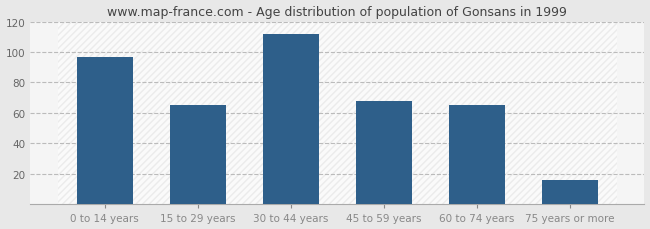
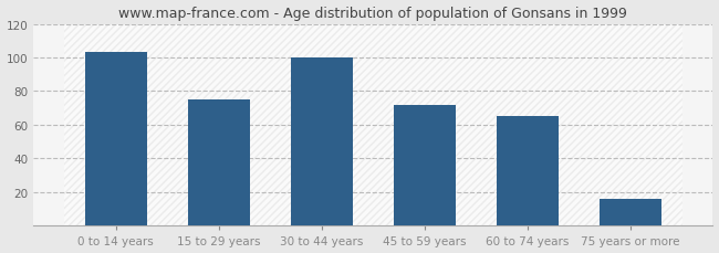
0 to 14 years: 97 -> 103
15 to 29 years: 65 -> 75
30 to 44 years: 112 -> 100
45 to 59 years: 68 -> 72
